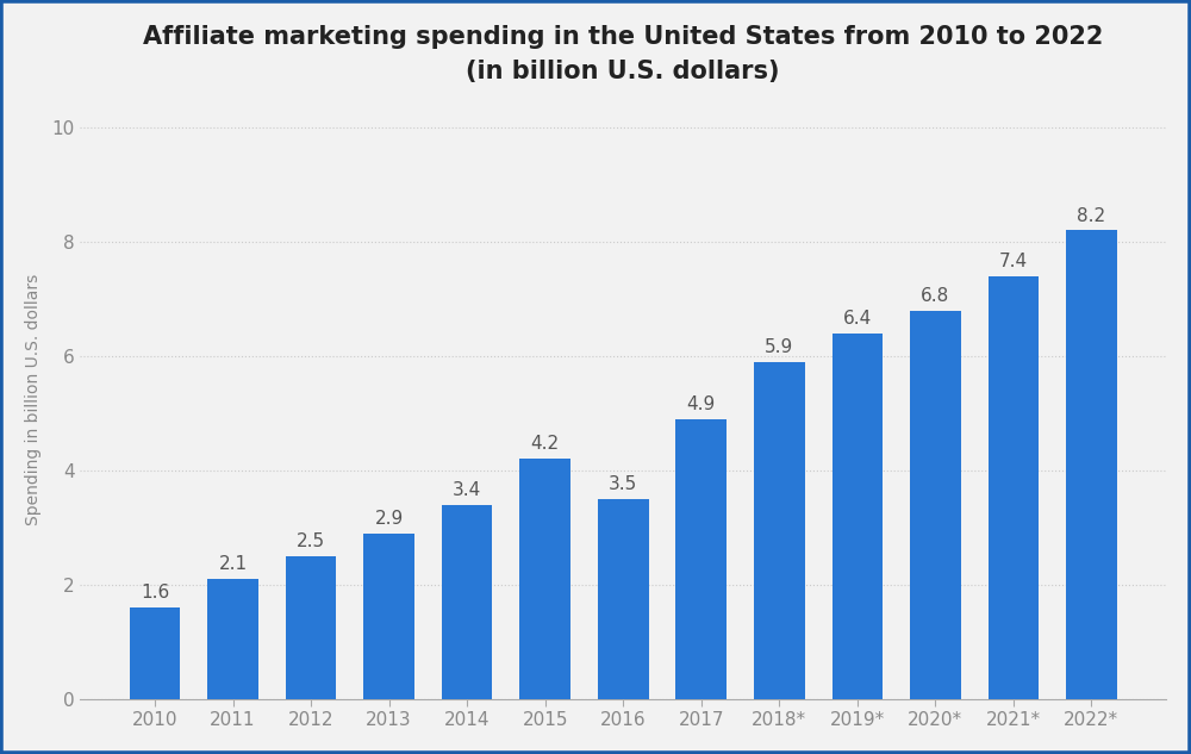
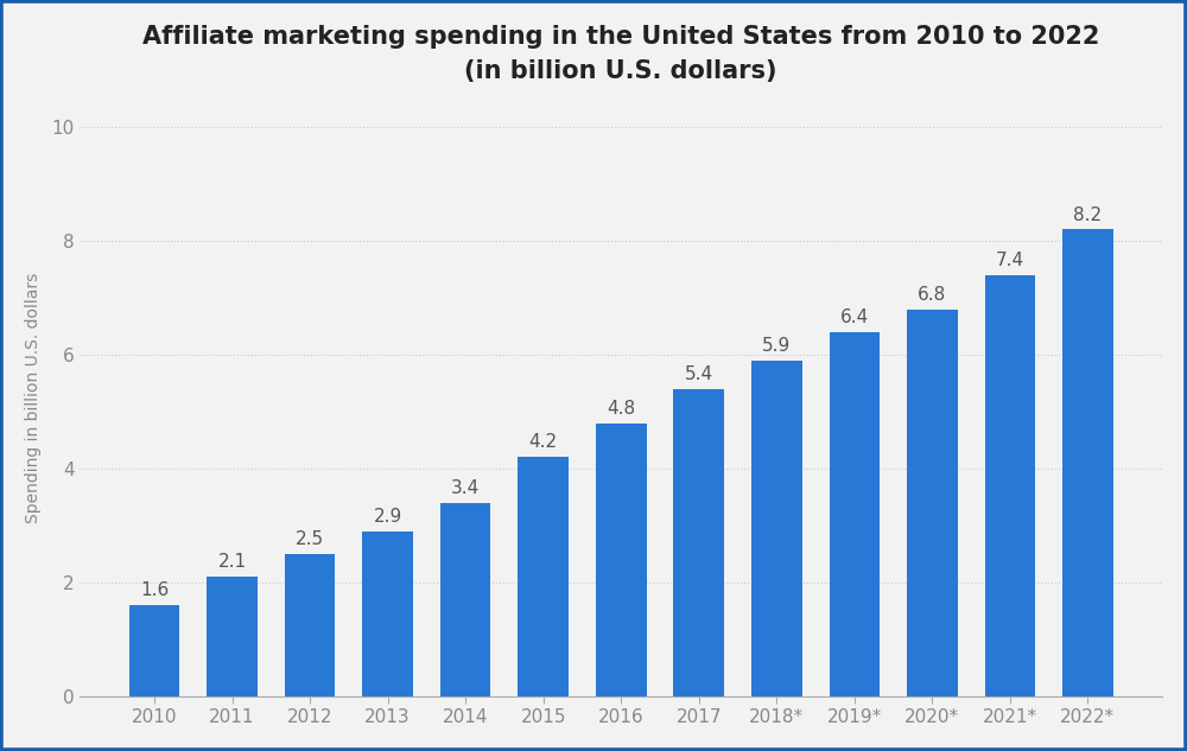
2016: 3.5 -> 4.8
2017: 4.9 -> 5.4
